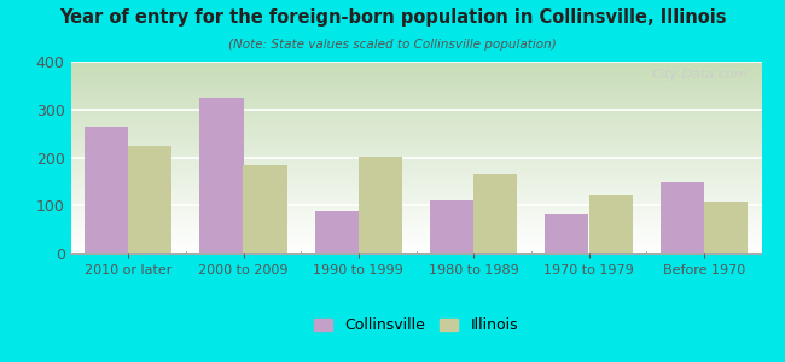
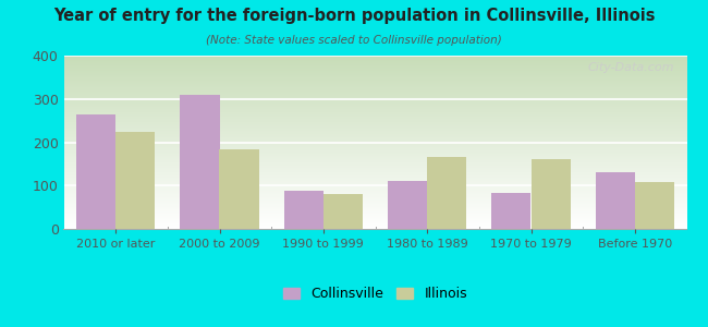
Collinsville/2000 to 2009: 325 -> 310
Illinois/1990 to 1999: 202 -> 80
Illinois/1970 to 1979: 120 -> 160
Collinsville/Before 1970: 148 -> 130
